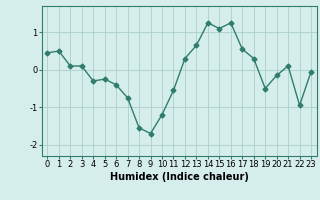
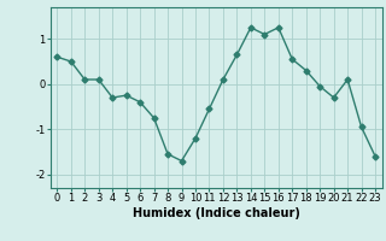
0: 0.45 -> 0.60
12: 0.30 -> 0.10
19: -0.50 -> -0.05
20: -0.15 -> -0.30
23: -0.05 -> -1.60
